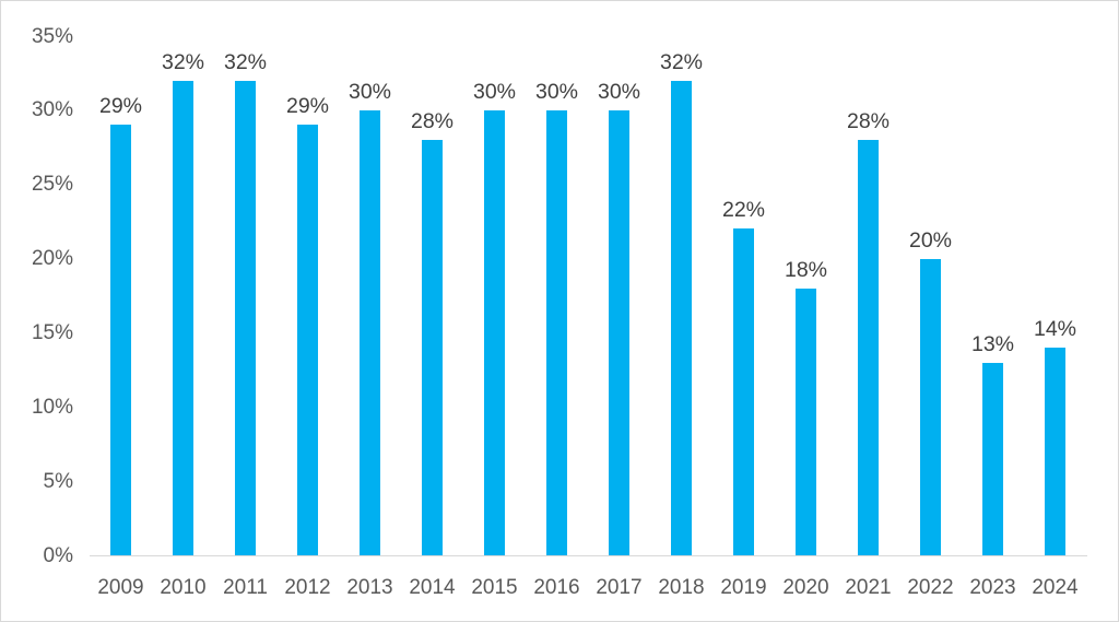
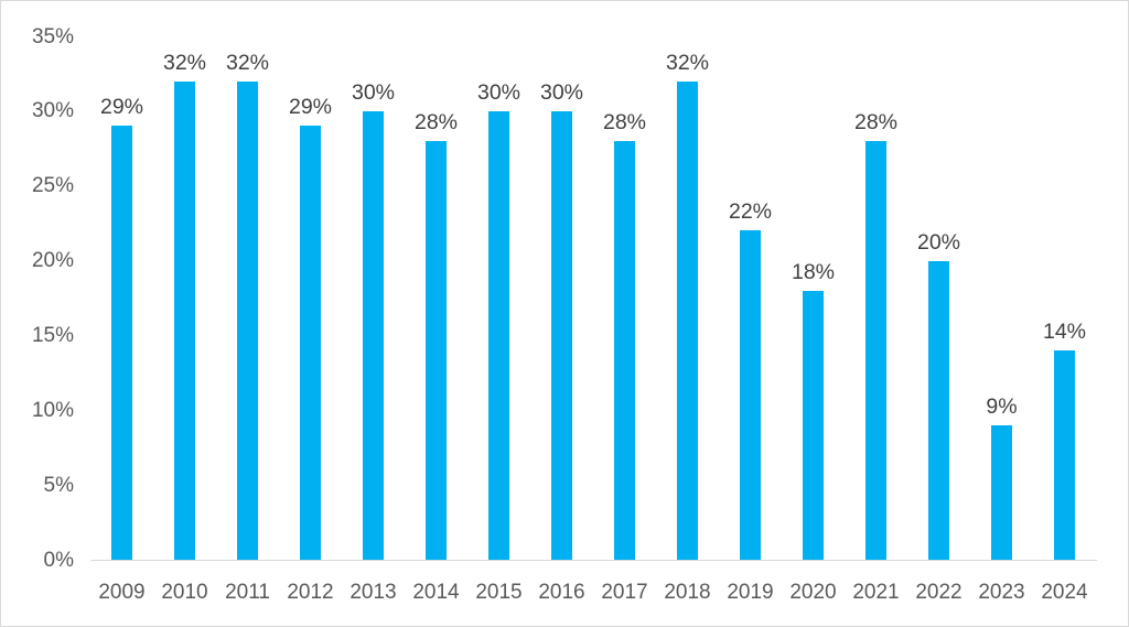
2017: 30% -> 28%
2023: 13% -> 9%
